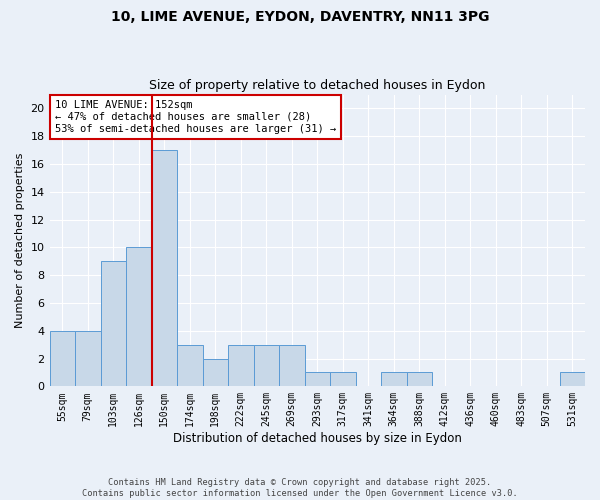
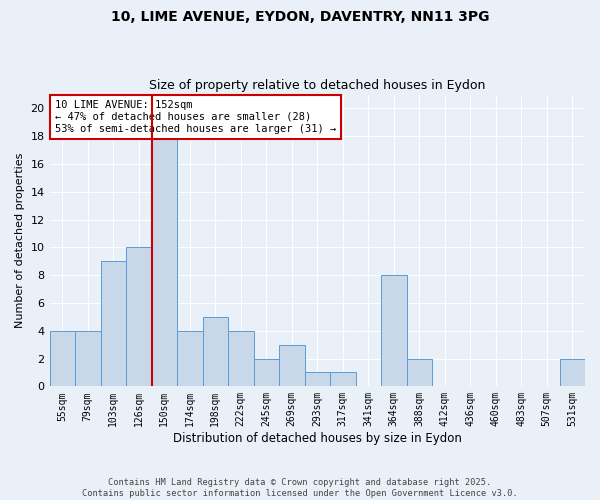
150sqm: 17 -> 18
174sqm: 3 -> 4
198sqm: 2 -> 5
222sqm: 3 -> 4
245sqm: 3 -> 2
364sqm: 1 -> 8
388sqm: 1 -> 2
531sqm: 1 -> 2
